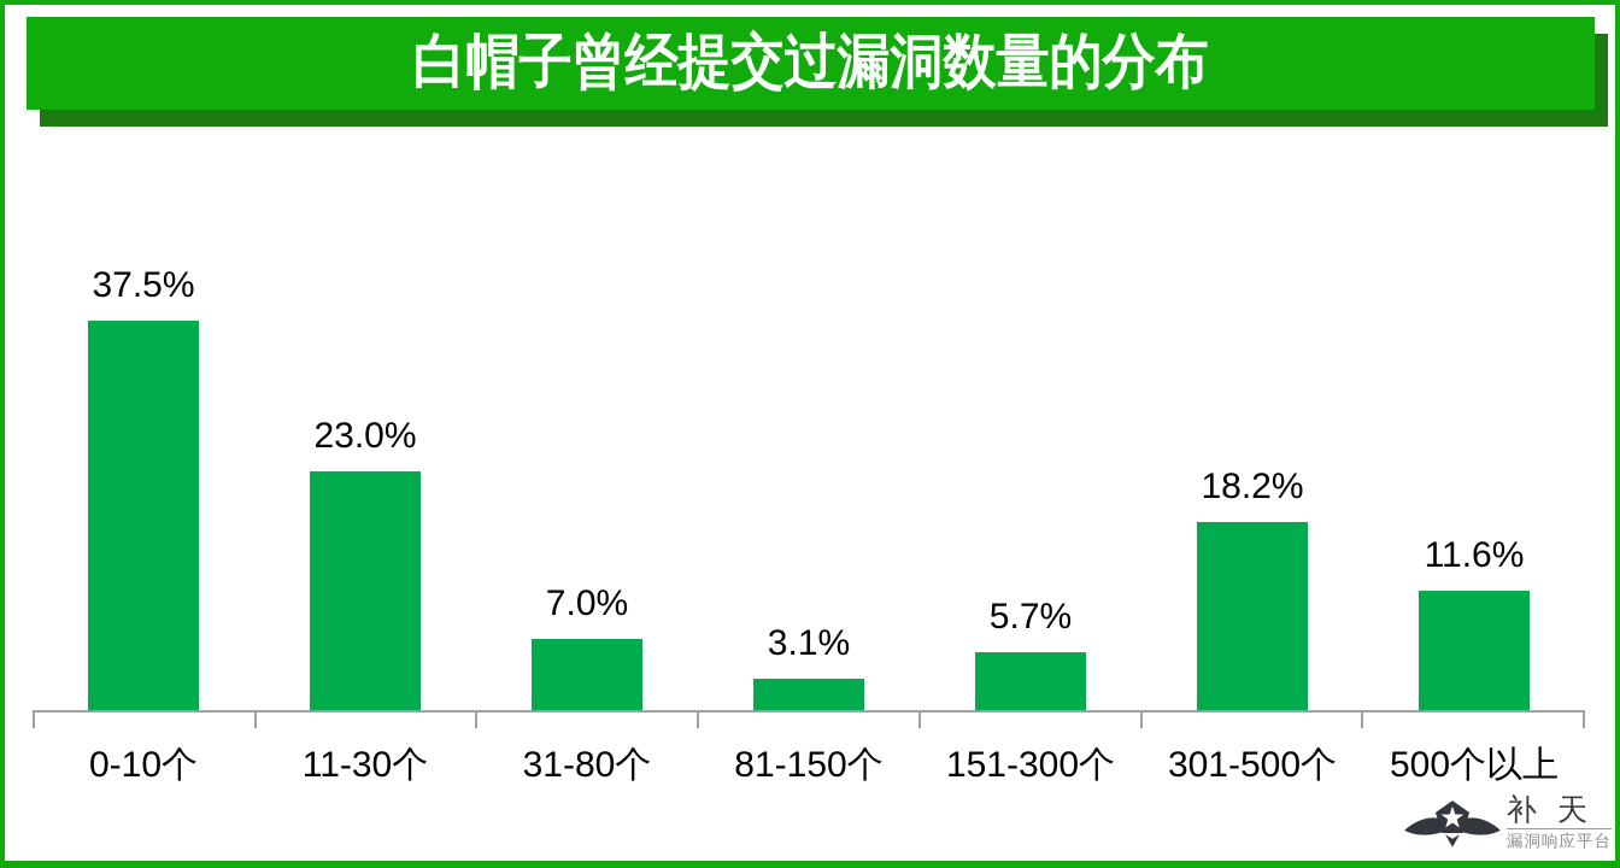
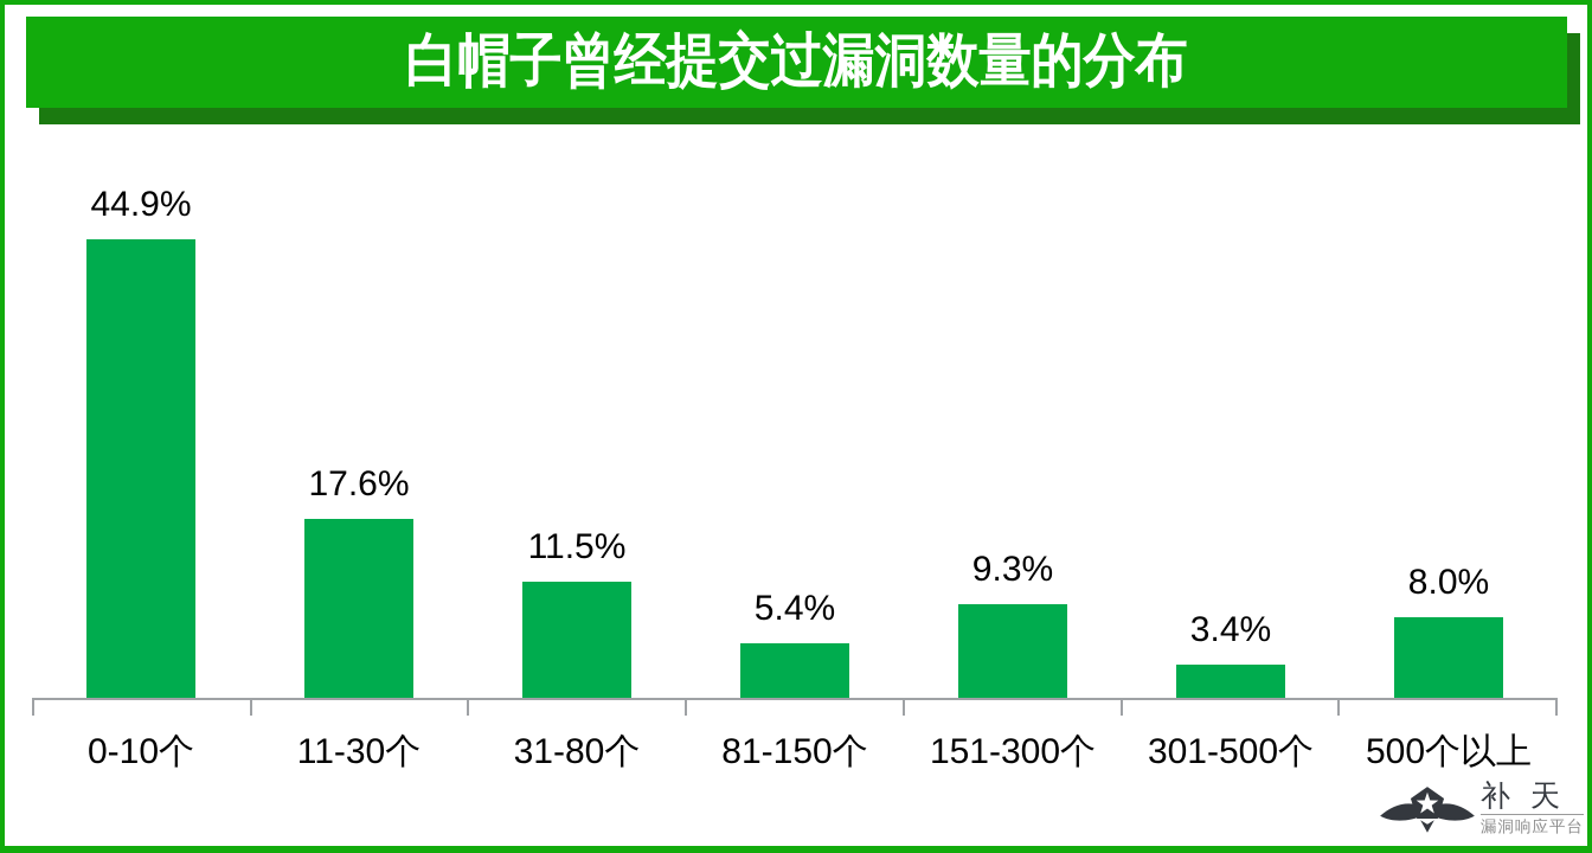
0-10个: 37.5% -> 44.9%
11-30个: 23.0% -> 17.6%
31-80个: 7.0% -> 11.5%
81-150个: 3.1% -> 5.4%
151-300个: 5.7% -> 9.3%
301-500个: 18.2% -> 3.4%
500个以上: 11.6% -> 8.0%
